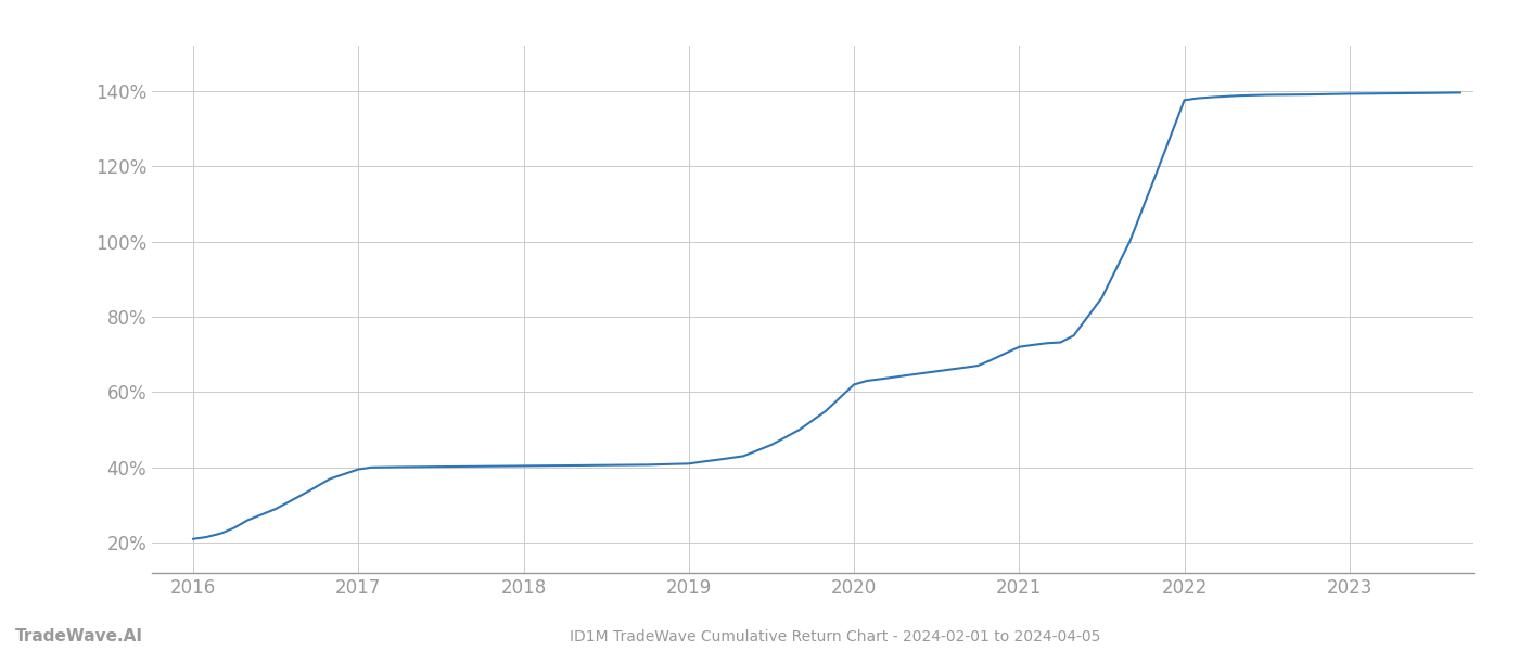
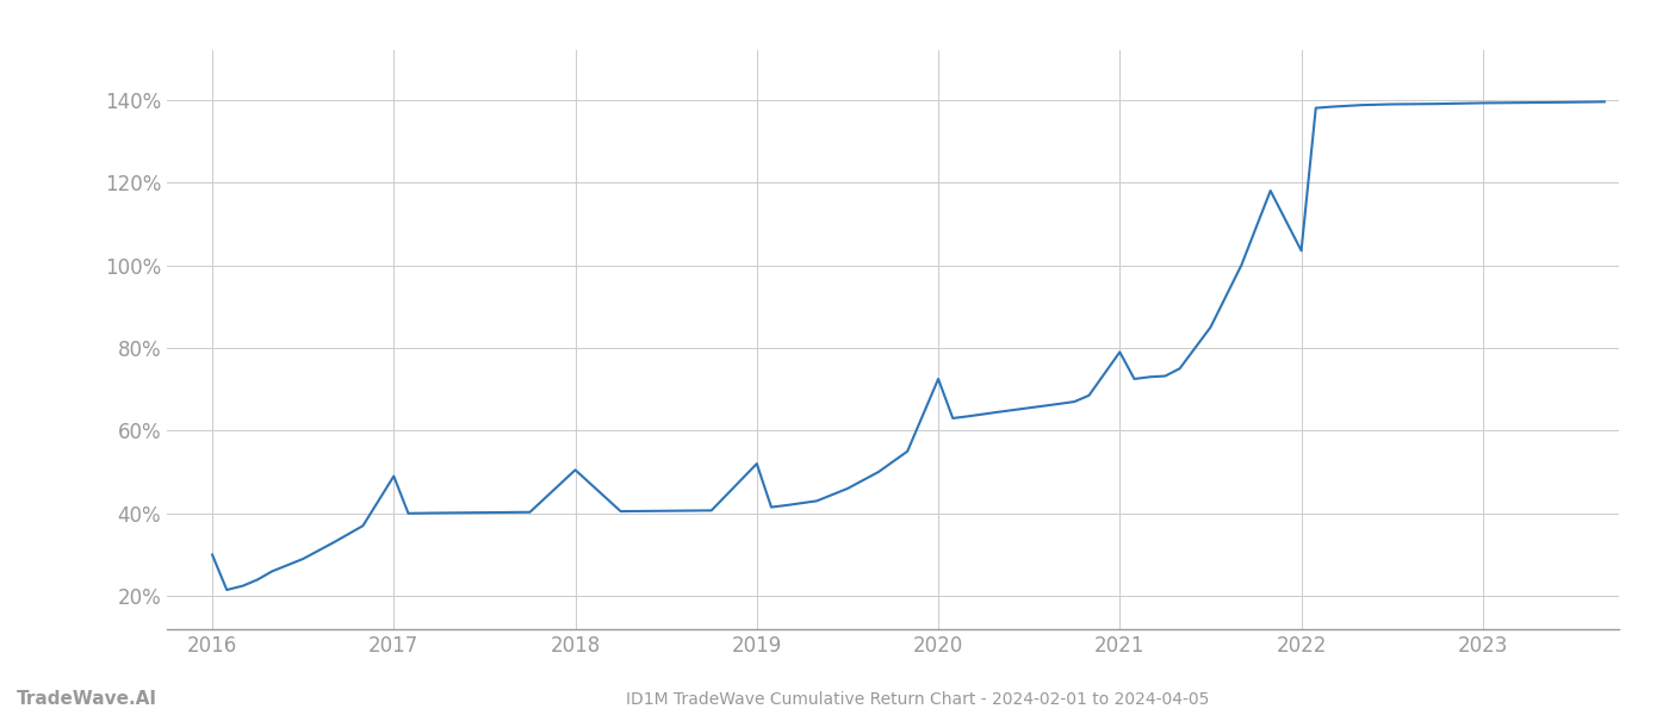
2016: 21.0% -> 30.0%
2017: 39.5% -> 49.0%
2018: 40.4% -> 50.5%
2019: 41.0% -> 52.0%
2020: 62.0% -> 72.5%
2021: 72.0% -> 79.0%
2022: 137.5% -> 103.5%
